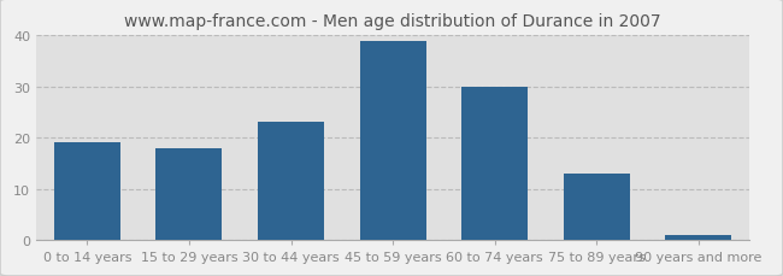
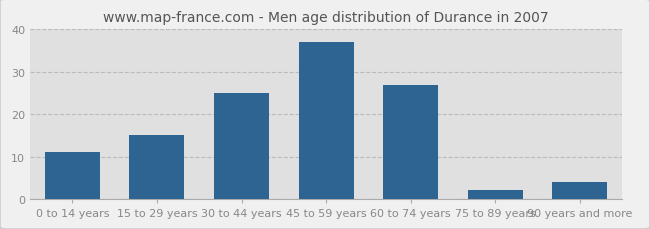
0 to 14 years: 19 -> 11
15 to 29 years: 18 -> 15
30 to 44 years: 23 -> 25
45 to 59 years: 39 -> 37
60 to 74 years: 30 -> 27
75 to 89 years: 13 -> 2
90 years and more: 1 -> 4
